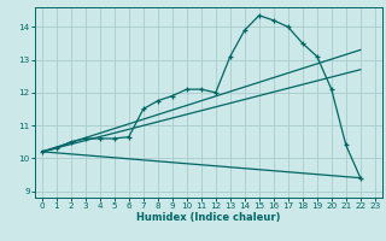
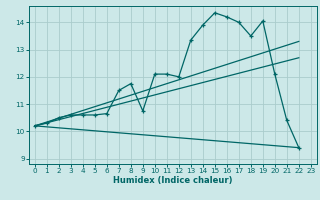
9: 11.90 -> 10.75
13: 13.10 -> 13.35
19: 13.10 -> 14.05
